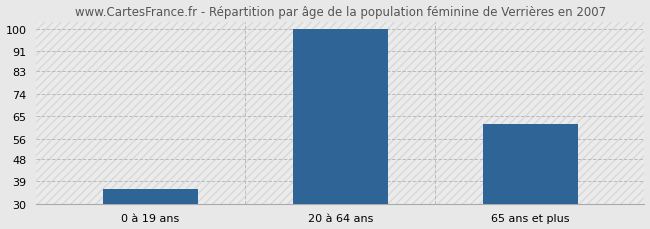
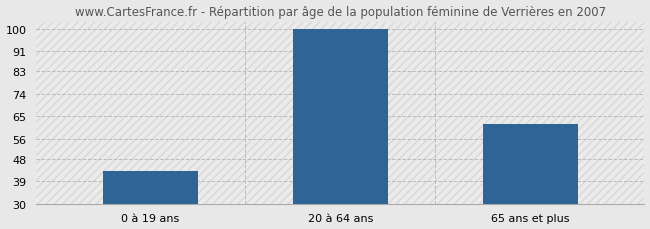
0 à 19 ans: 36 -> 43
